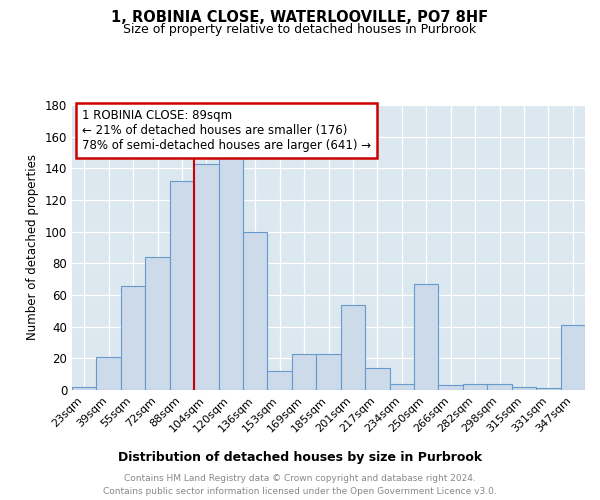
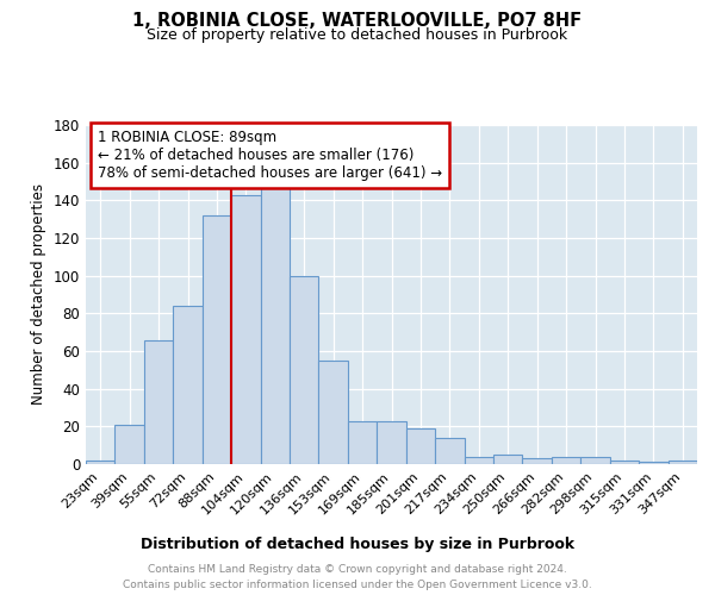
153sqm: 12 -> 55
201sqm: 54 -> 19
250sqm: 67 -> 5
347sqm: 41 -> 2
